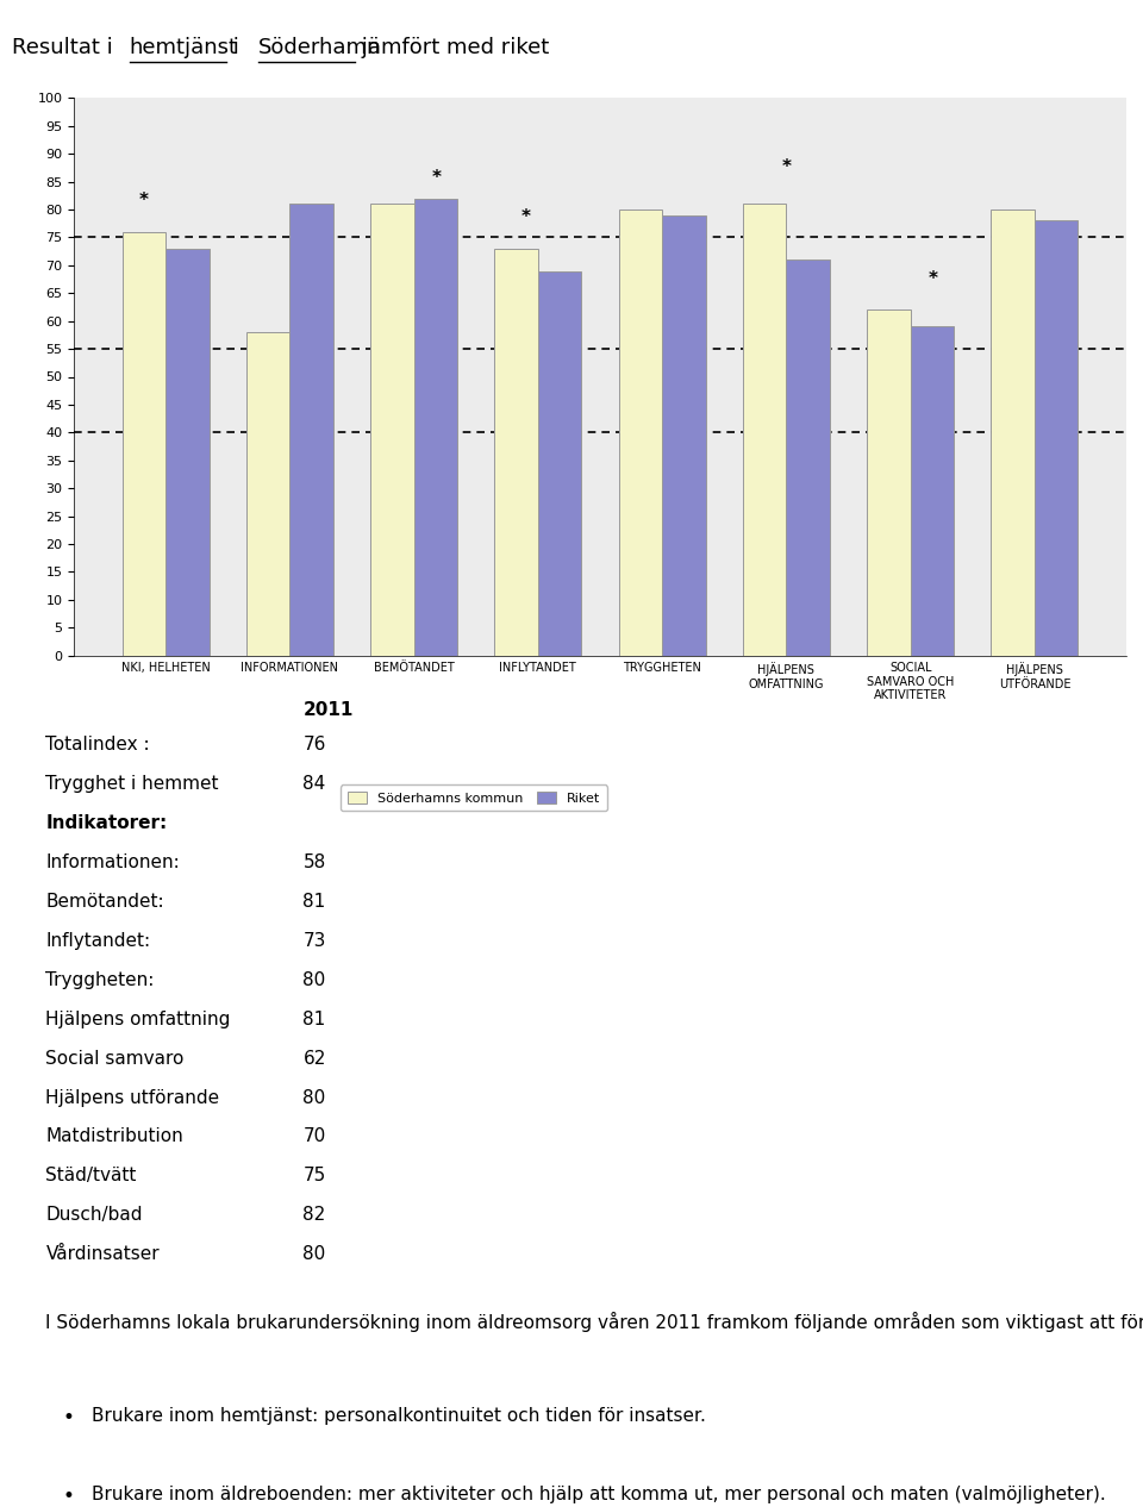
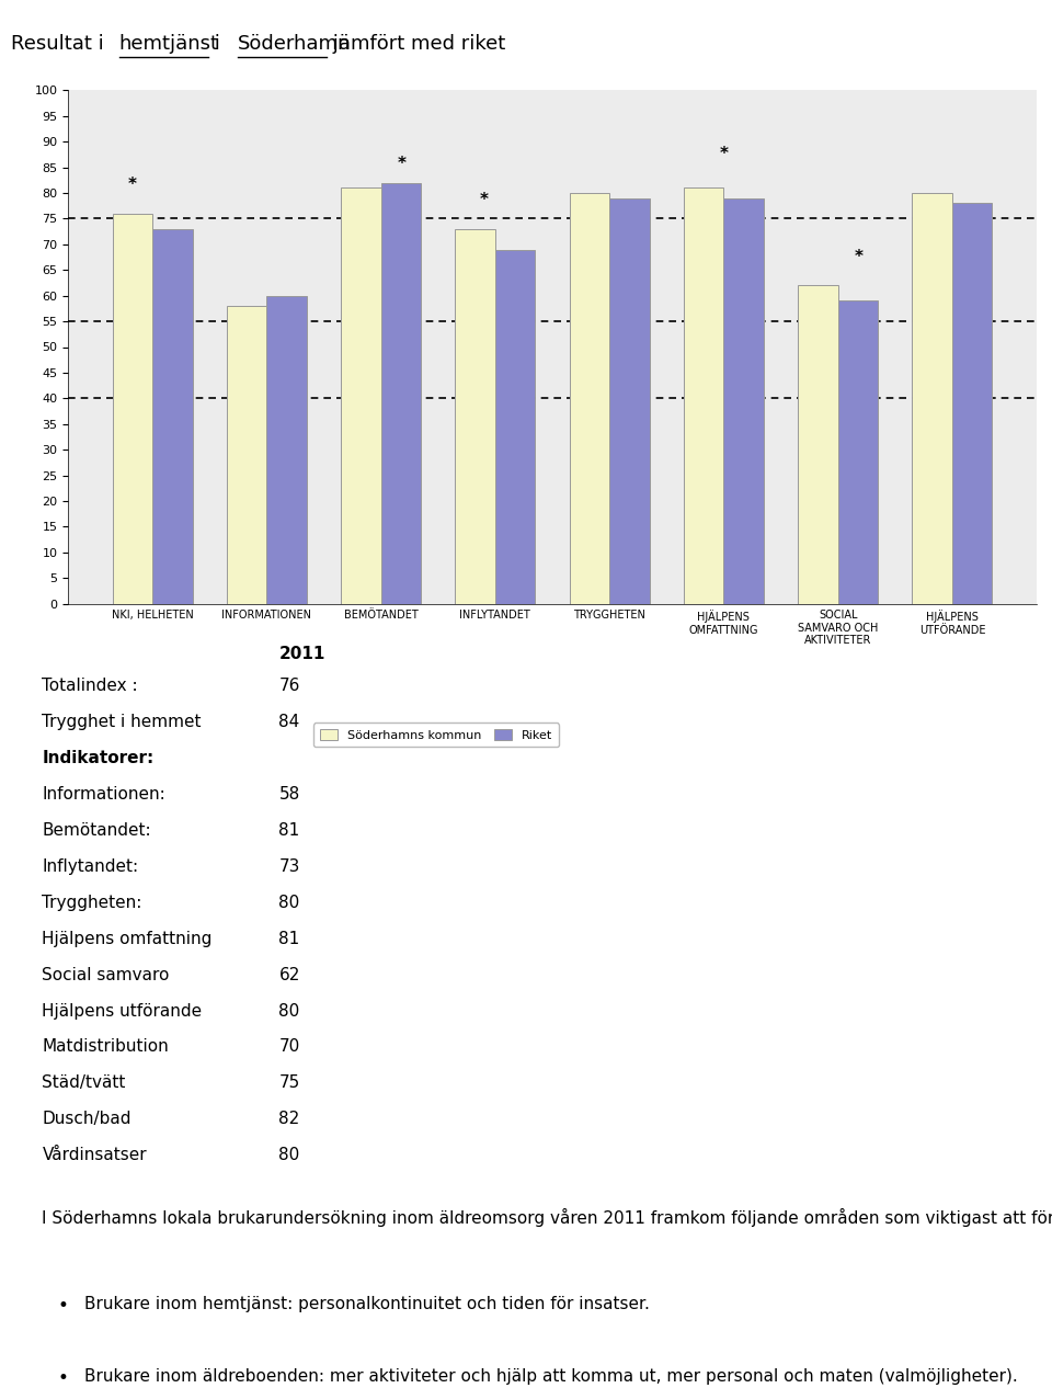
Riket/INFORMATIONEN: 81 -> 60
Riket/HJÄLPENS OMFATTNING: 71 -> 79
